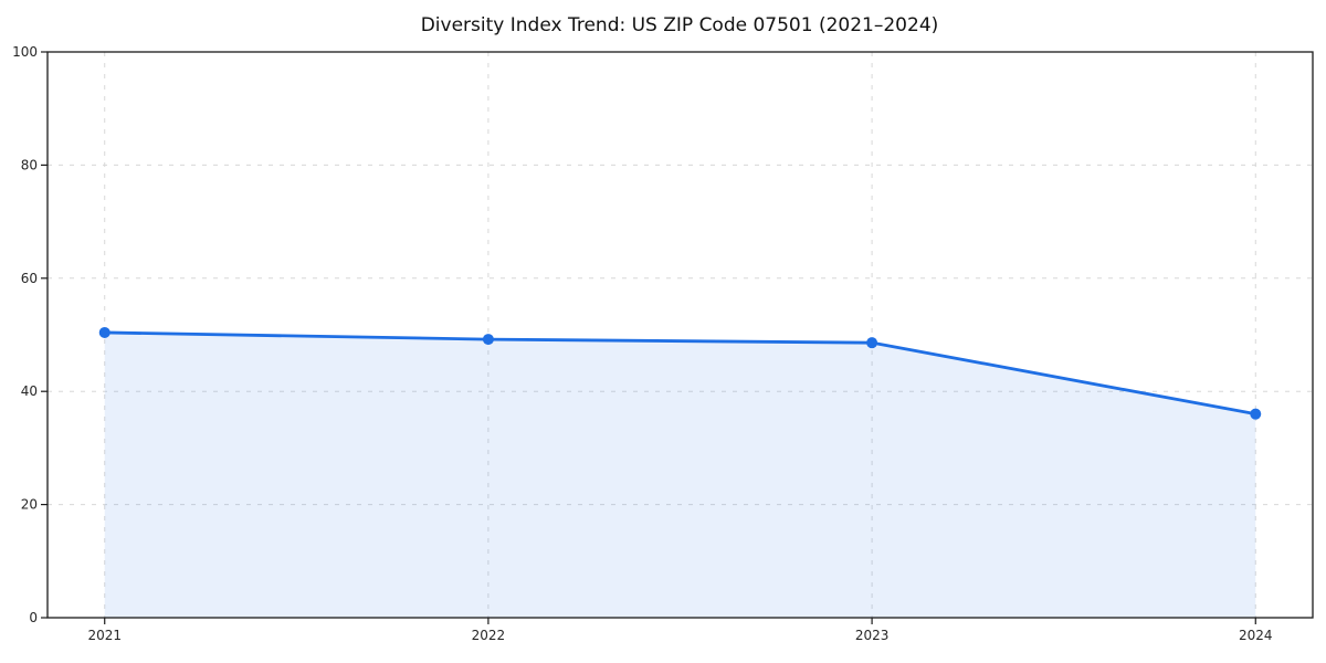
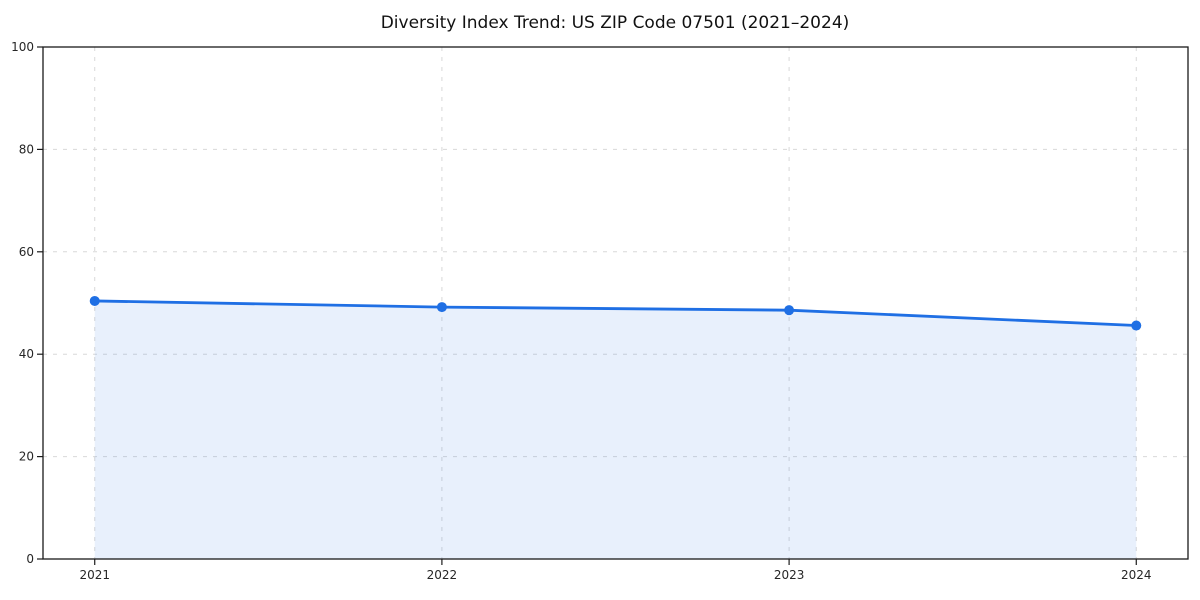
2024: 36 -> 46
